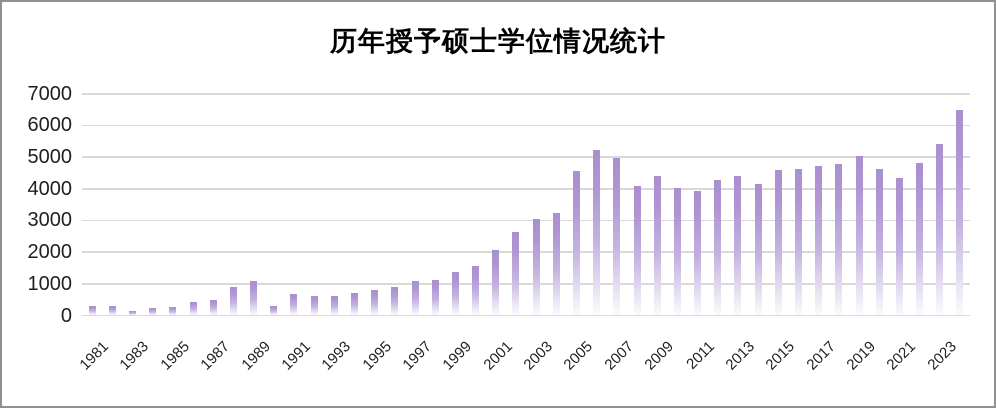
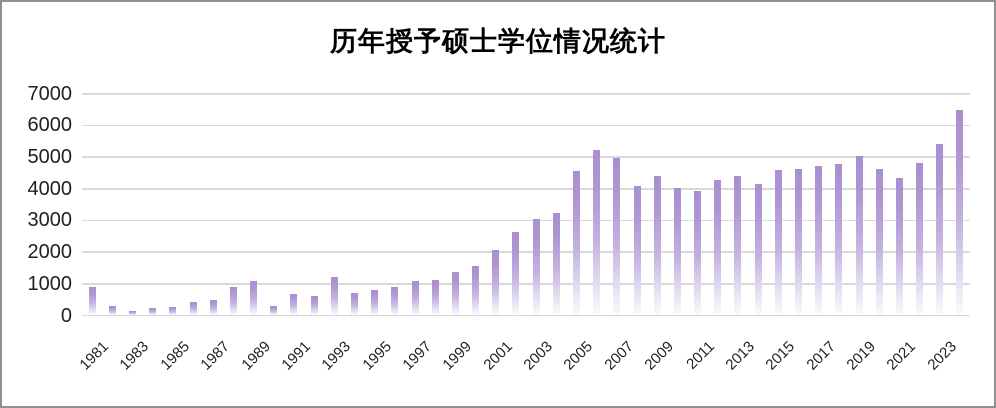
1981: 300 -> 900
1993: 600 -> 1200
